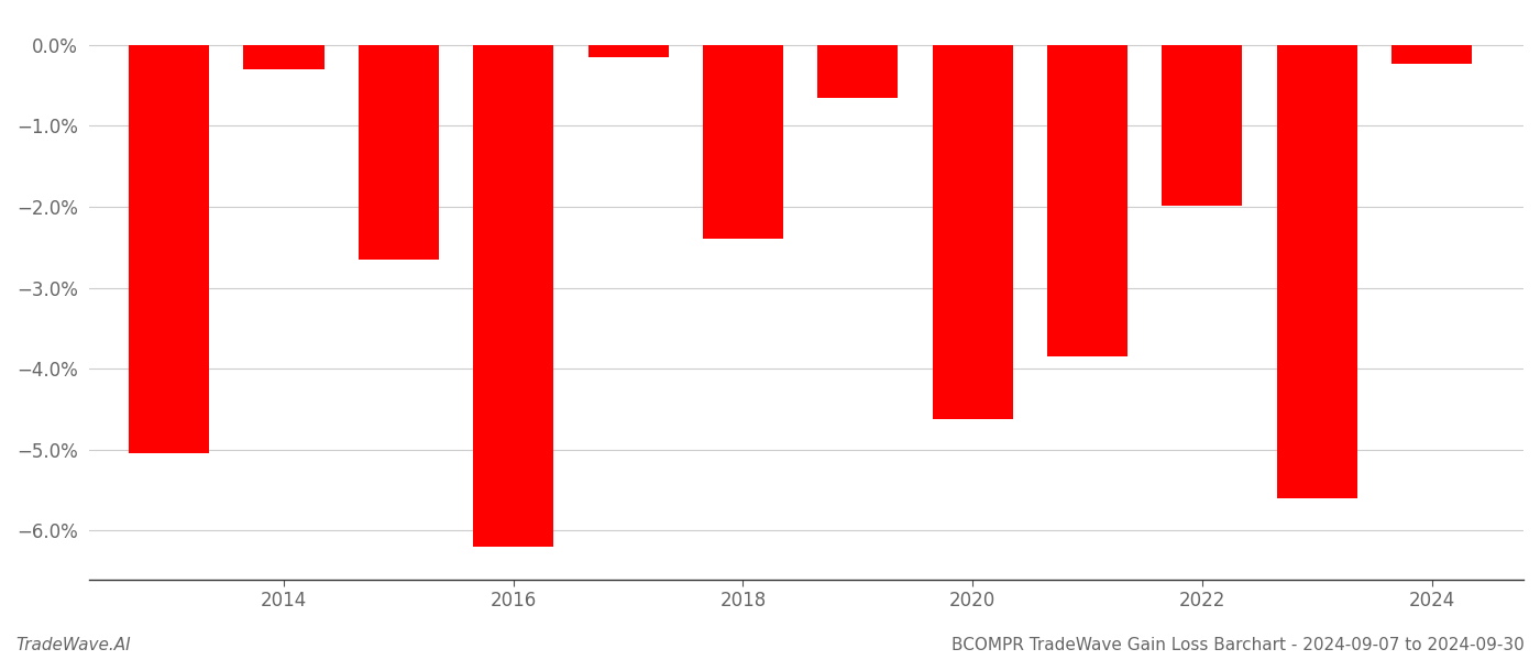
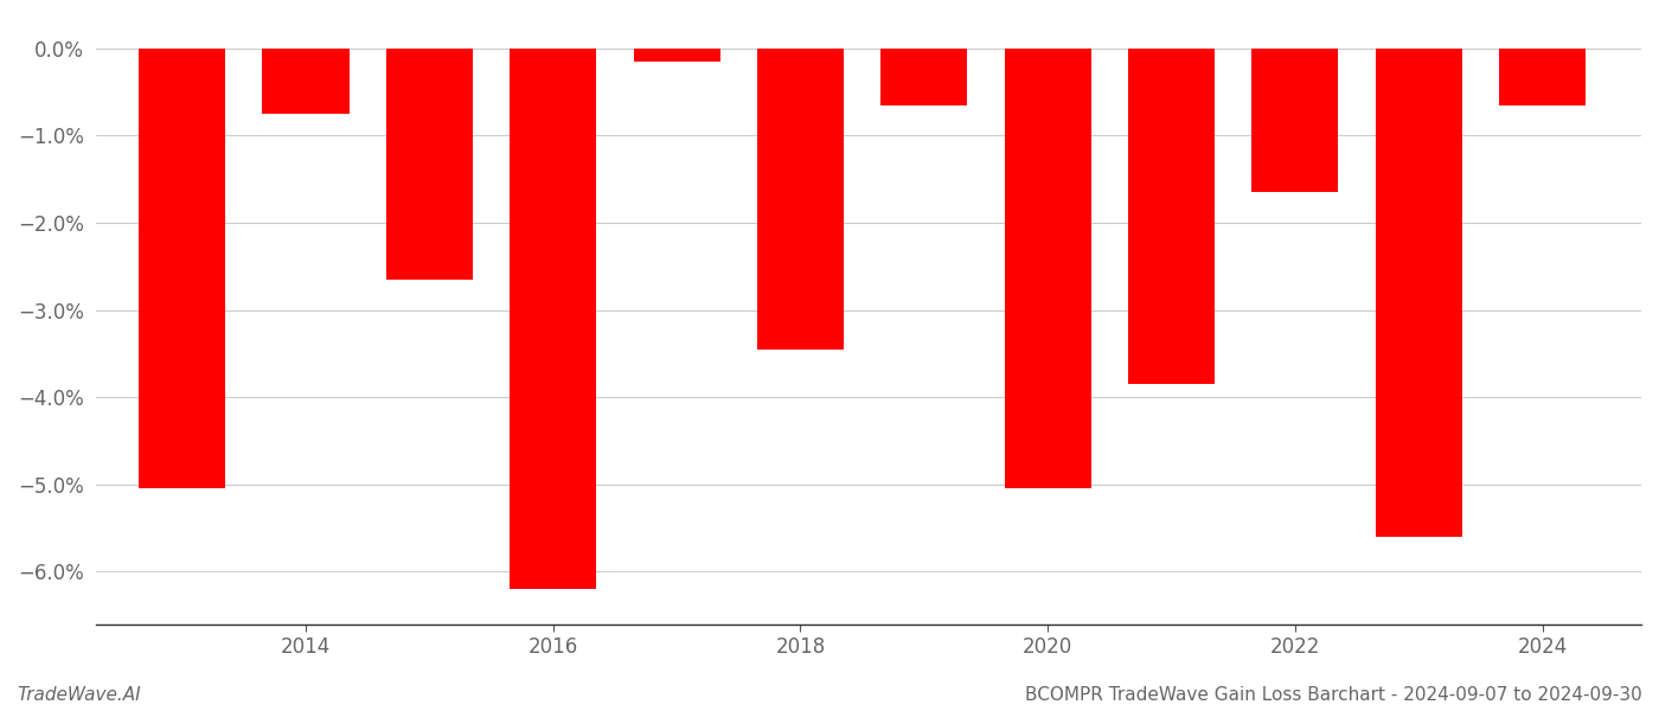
2014: -0.30% -> -0.75%
2018: -2.40% -> -3.45%
2020: -4.62% -> -5.05%
2022: -1.98% -> -1.65%
2024: -0.24% -> -0.65%
